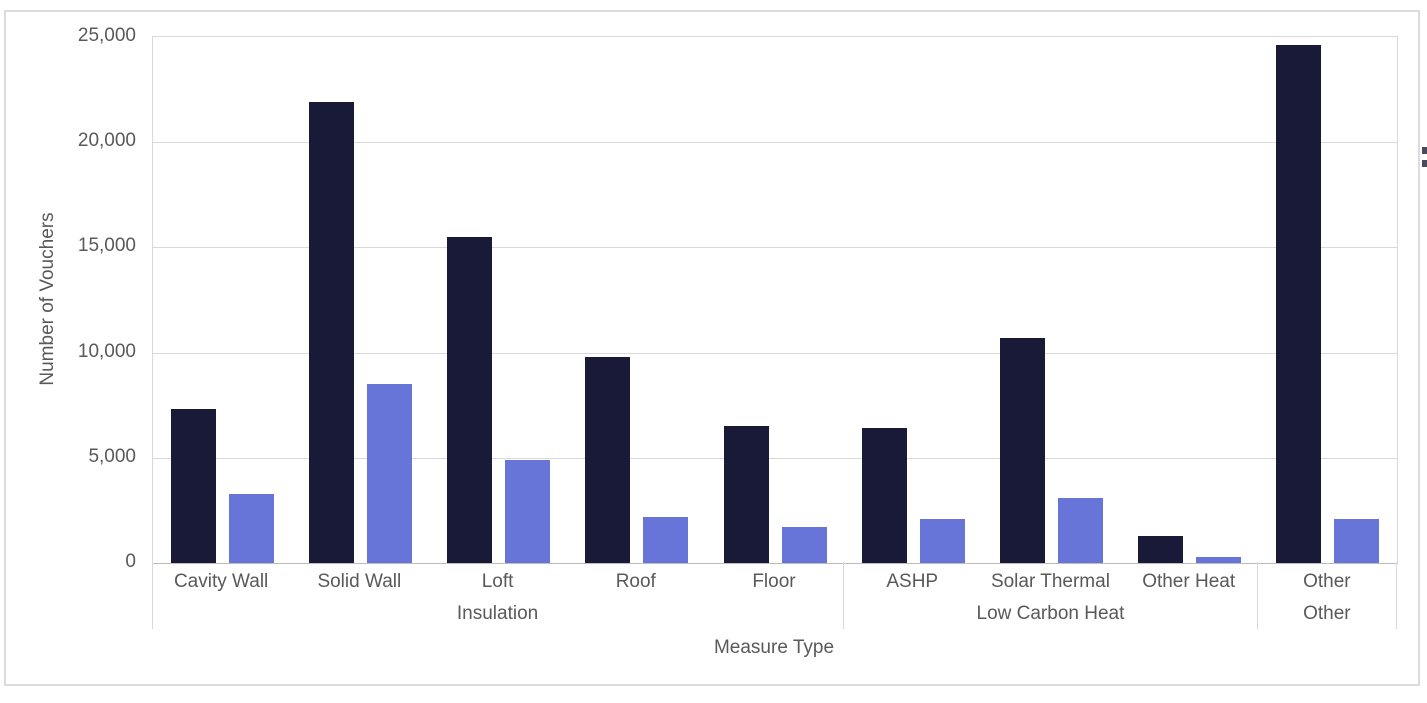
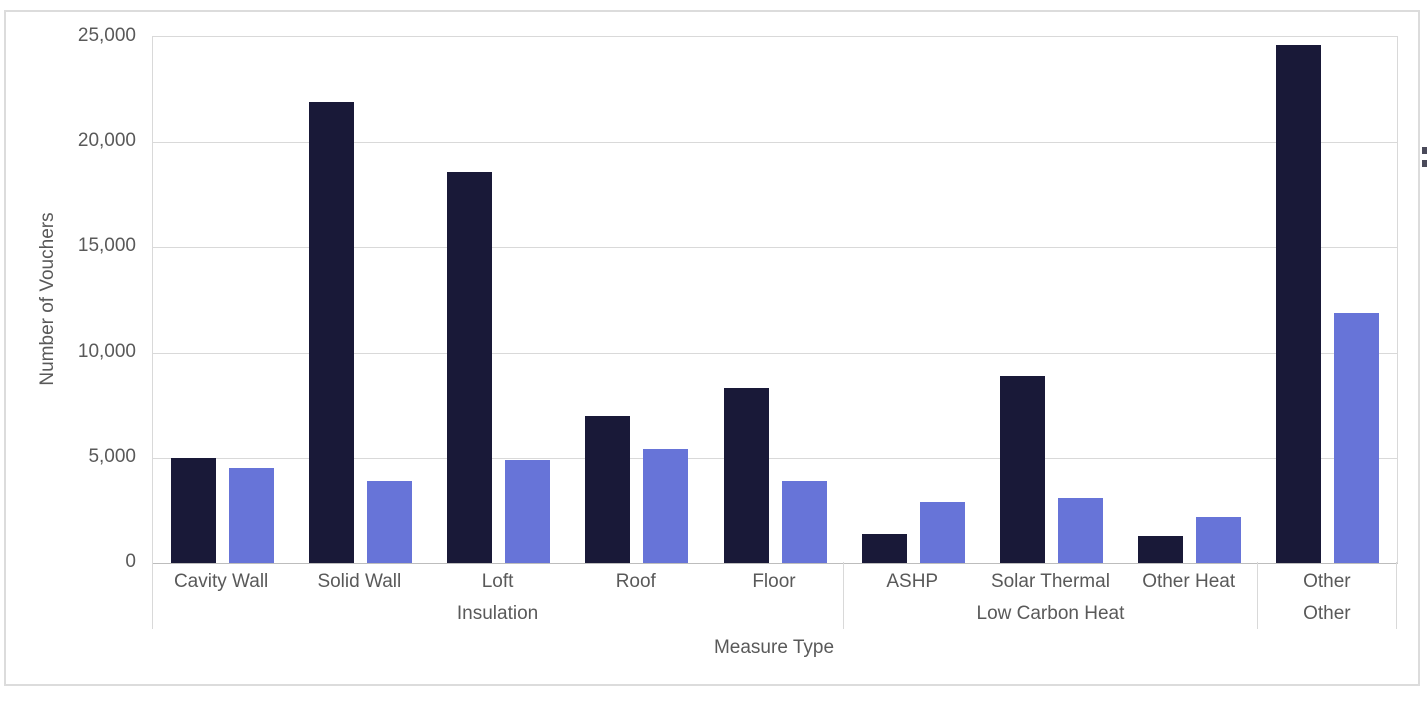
Applications/Cavity Wall: 7300 -> 5000
Issued/Cavity Wall: 3300 -> 4500
Issued/Solid Wall: 8500 -> 3900
Applications/Loft: 15500 -> 18600
Applications/Roof: 9800 -> 7000
Issued/Roof: 2200 -> 5400
Applications/Floor: 6500 -> 8300
Issued/Floor: 1700 -> 3900
Applications/ASHP: 6400 -> 1400
Issued/ASHP: 2100 -> 2900
Applications/Solar Thermal: 10700 -> 8900
Issued/Other Heat: 300 -> 2200
Issued/Other: 2100 -> 11900
